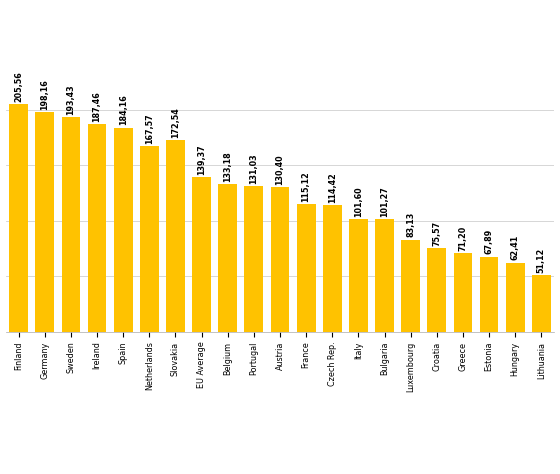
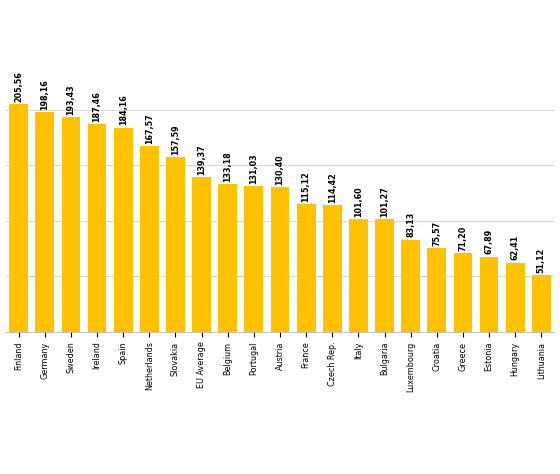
Slovakia: 172,54 -> 157,59
